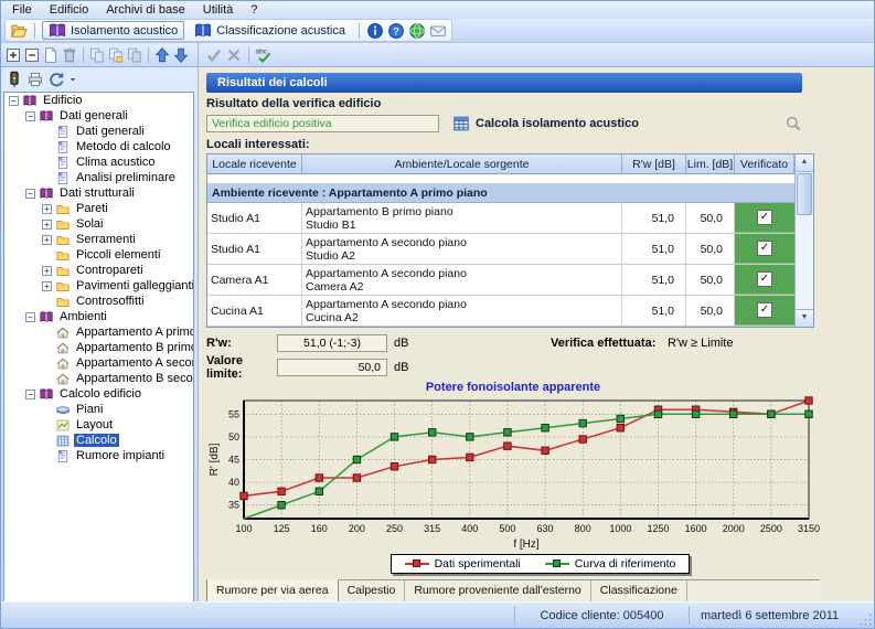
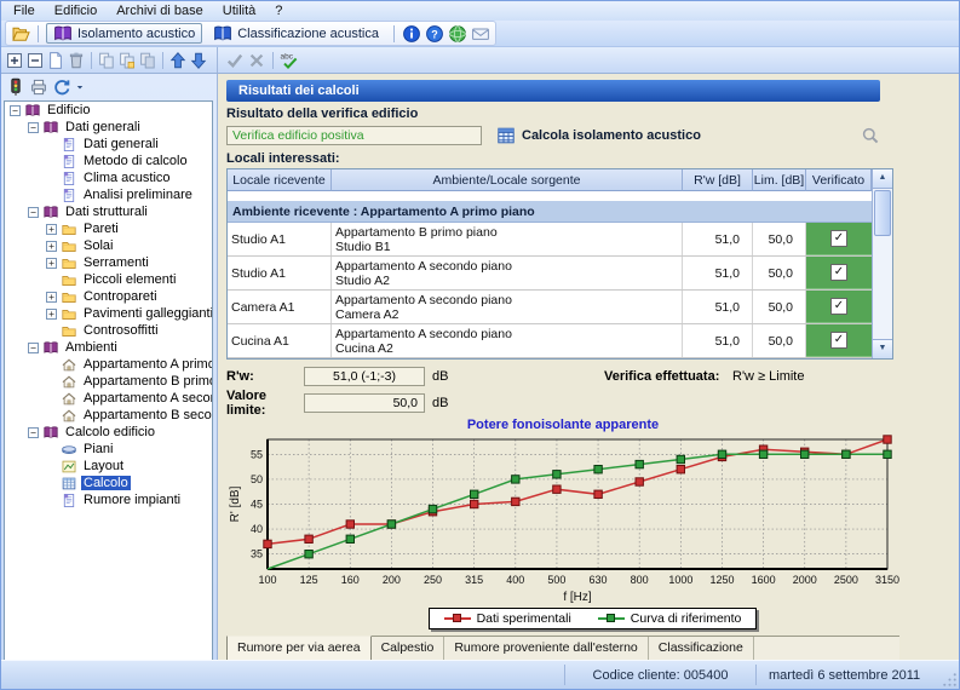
Curva di riferimento/200: 45 -> 41
Curva di riferimento/250: 50 -> 44
Curva di riferimento/315: 51 -> 47
Dati sperimentali/1250: 56 -> 54
